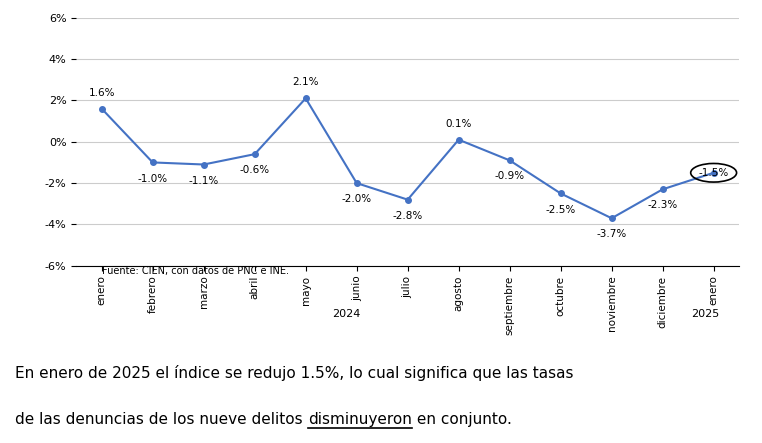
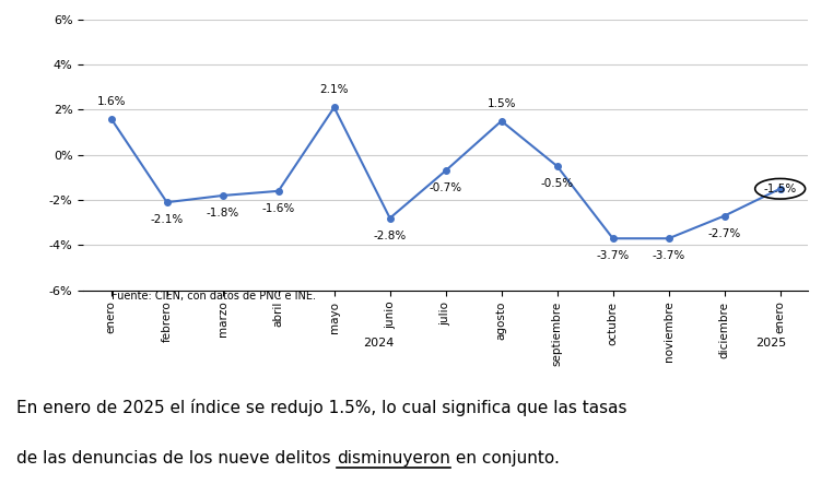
febrero: -1.0% -> -2.1%
marzo: -1.1% -> -1.8%
abril: -0.6% -> -1.6%
junio: -2.0% -> -2.8%
julio: -2.8% -> -0.7%
agosto: 0.1% -> 1.5%
septiembre: -0.9% -> -0.5%
octubre: -2.5% -> -3.7%
diciembre: -2.3% -> -2.7%
